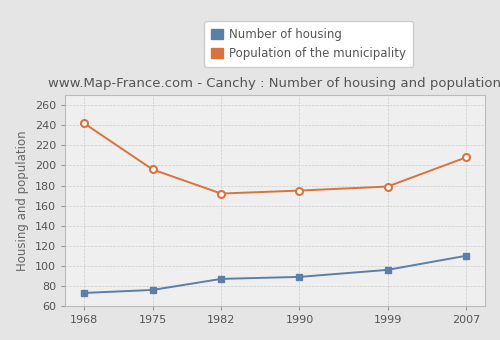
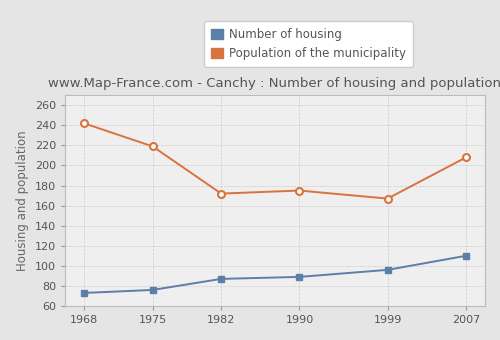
Population of the municipality/1975: 196 -> 219
Population of the municipality/1999: 179 -> 167
